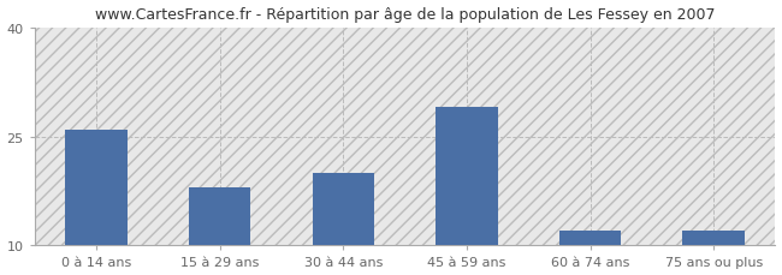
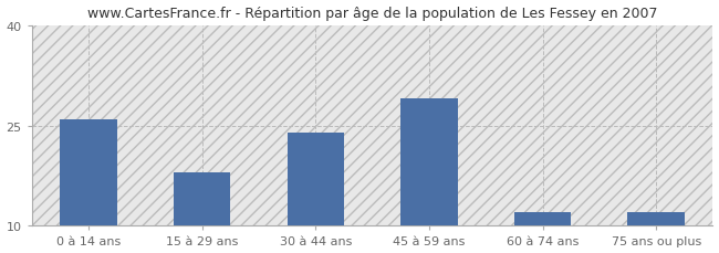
30 à 44 ans: 20 -> 24
